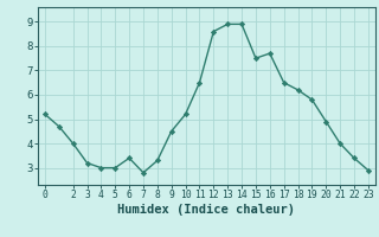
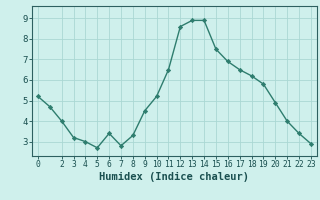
5: 3.0 -> 2.7
16: 7.7 -> 6.9
